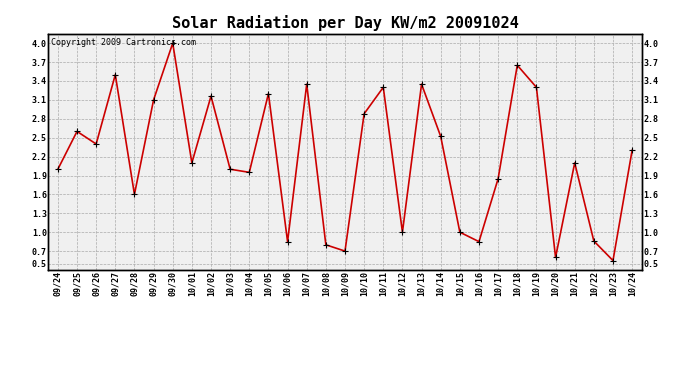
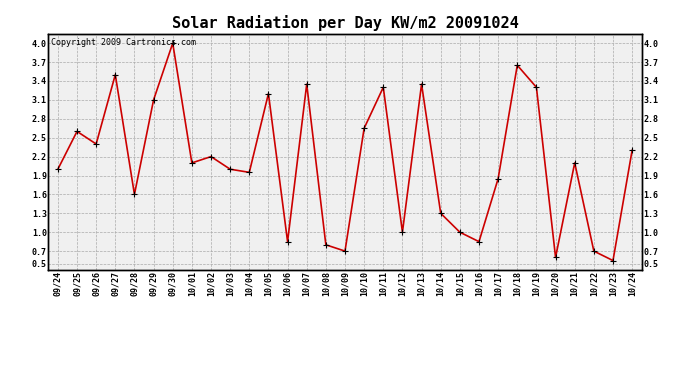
10/02: 3.16 -> 2.20
10/10: 2.88 -> 2.65
10/14: 2.52 -> 1.30
10/22: 0.86 -> 0.70
